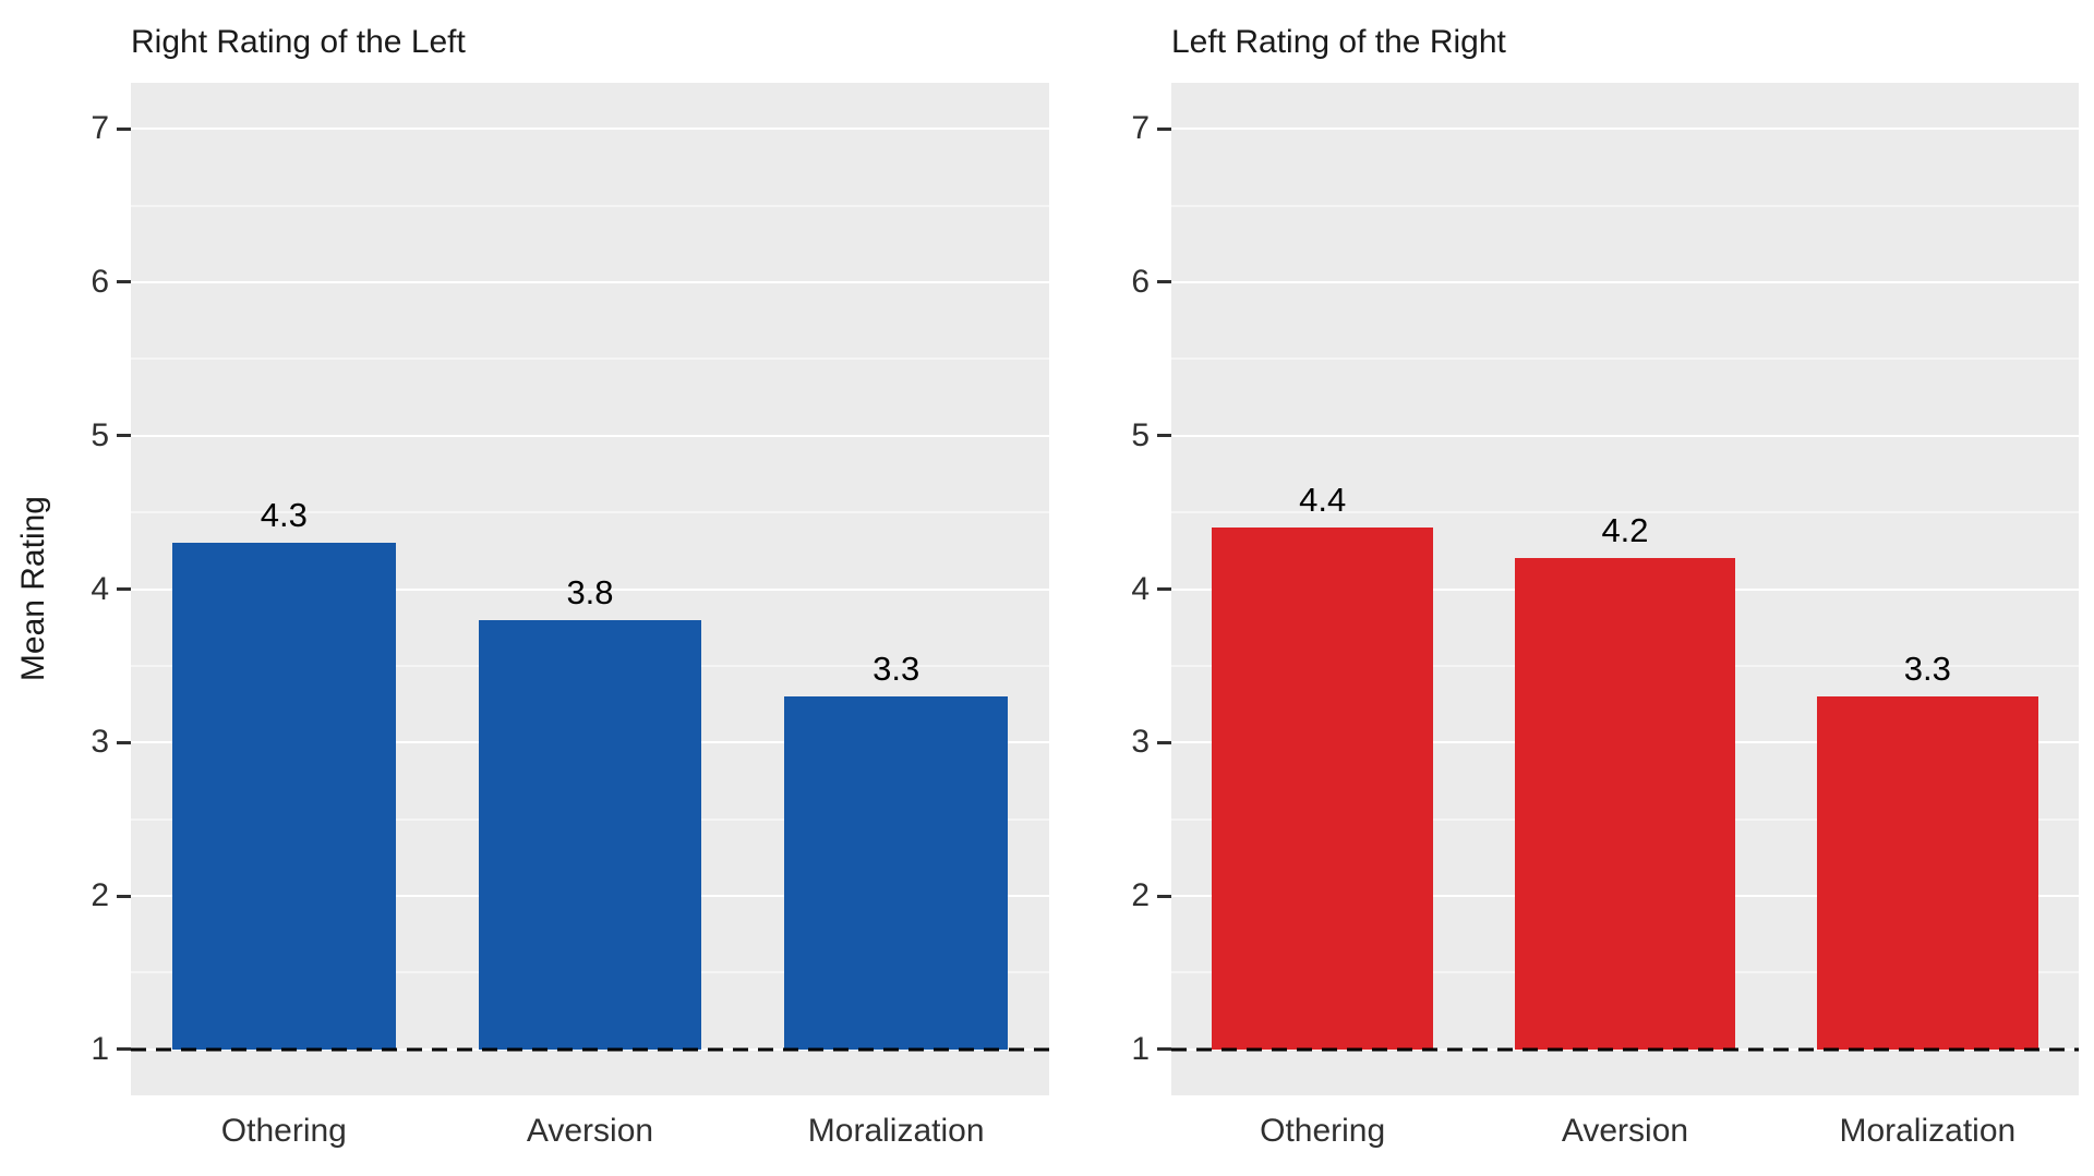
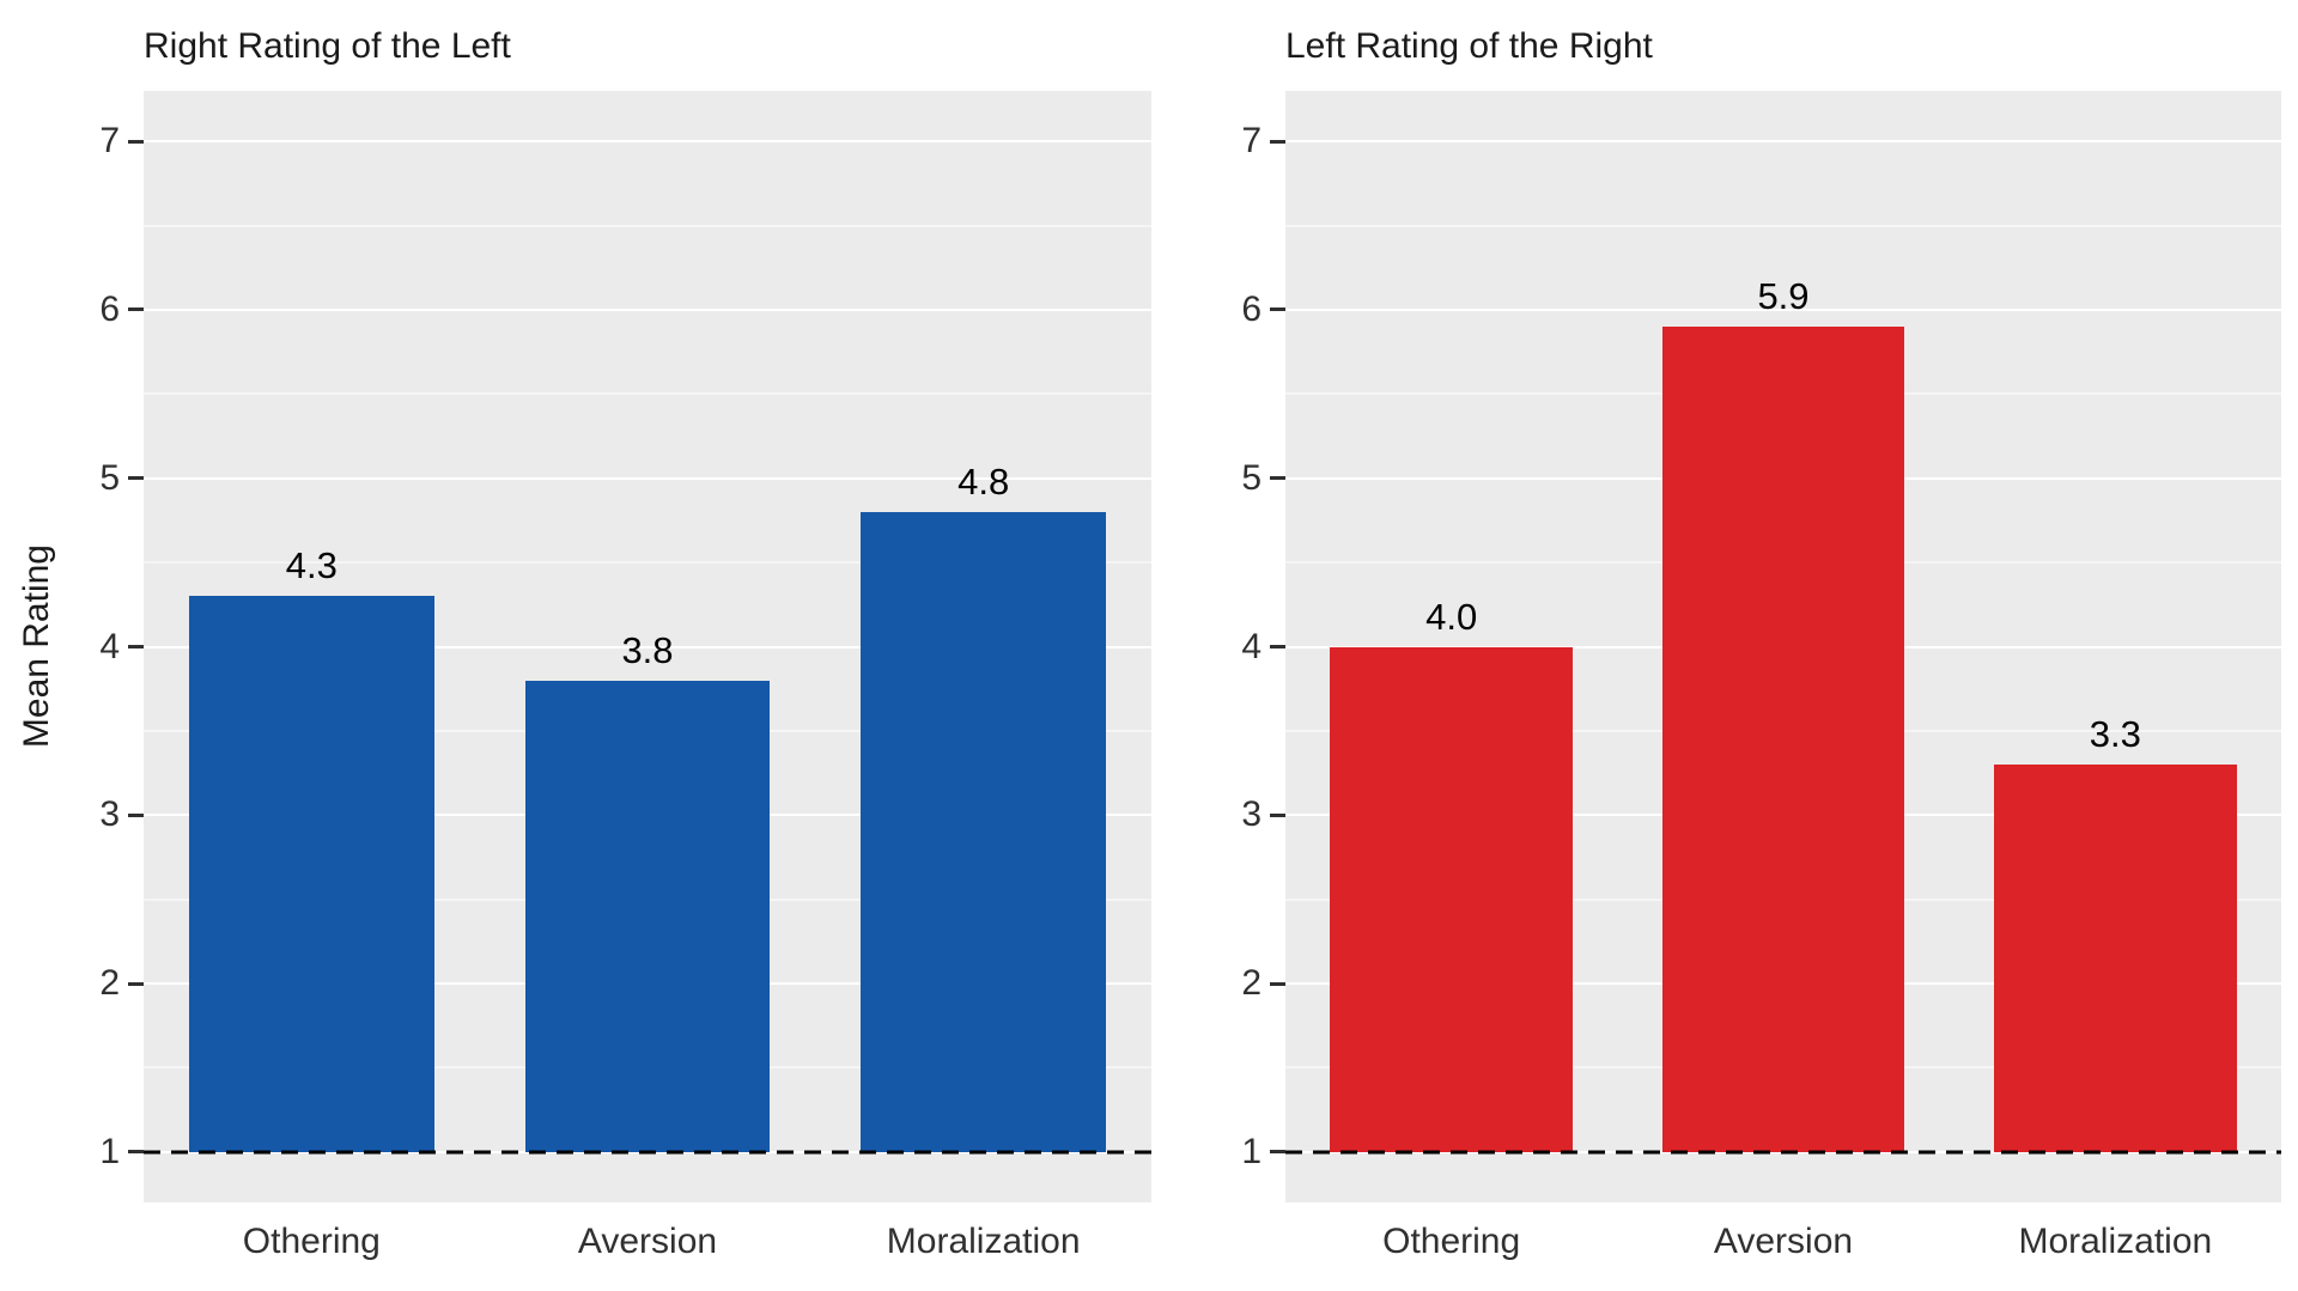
Right Rating of the Left/Moralization: 3.3 -> 4.8
Left Rating of the Right/Othering: 4.4 -> 4.0
Left Rating of the Right/Aversion: 4.2 -> 5.9
